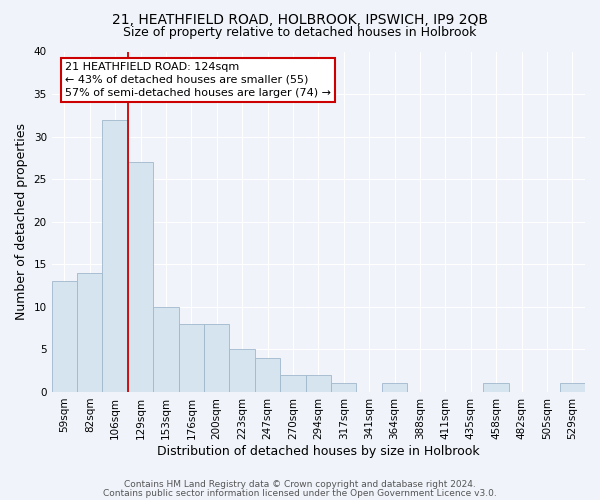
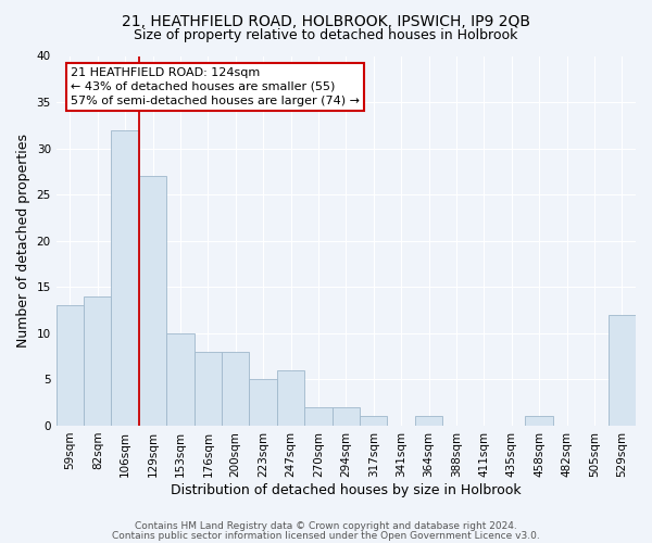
247sqm: 4 -> 6
529sqm: 1 -> 12
